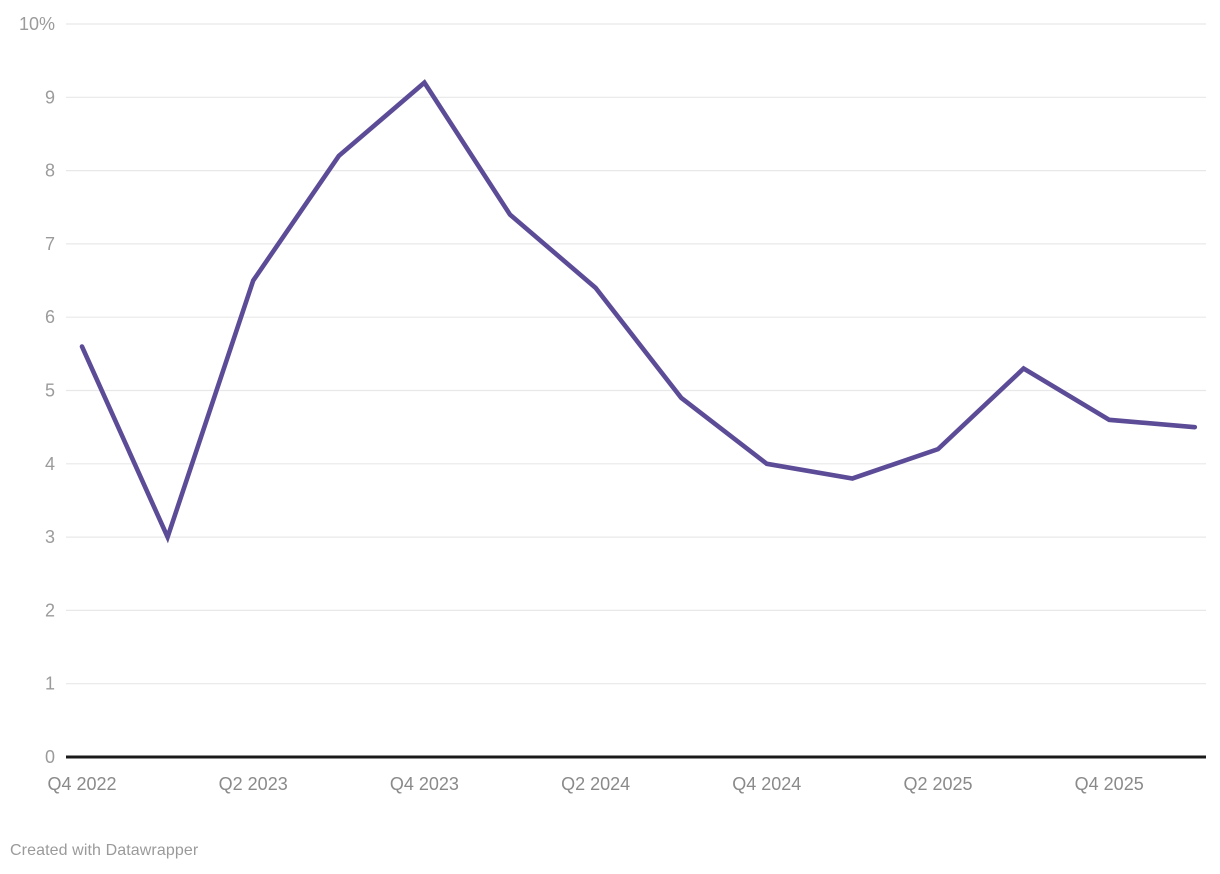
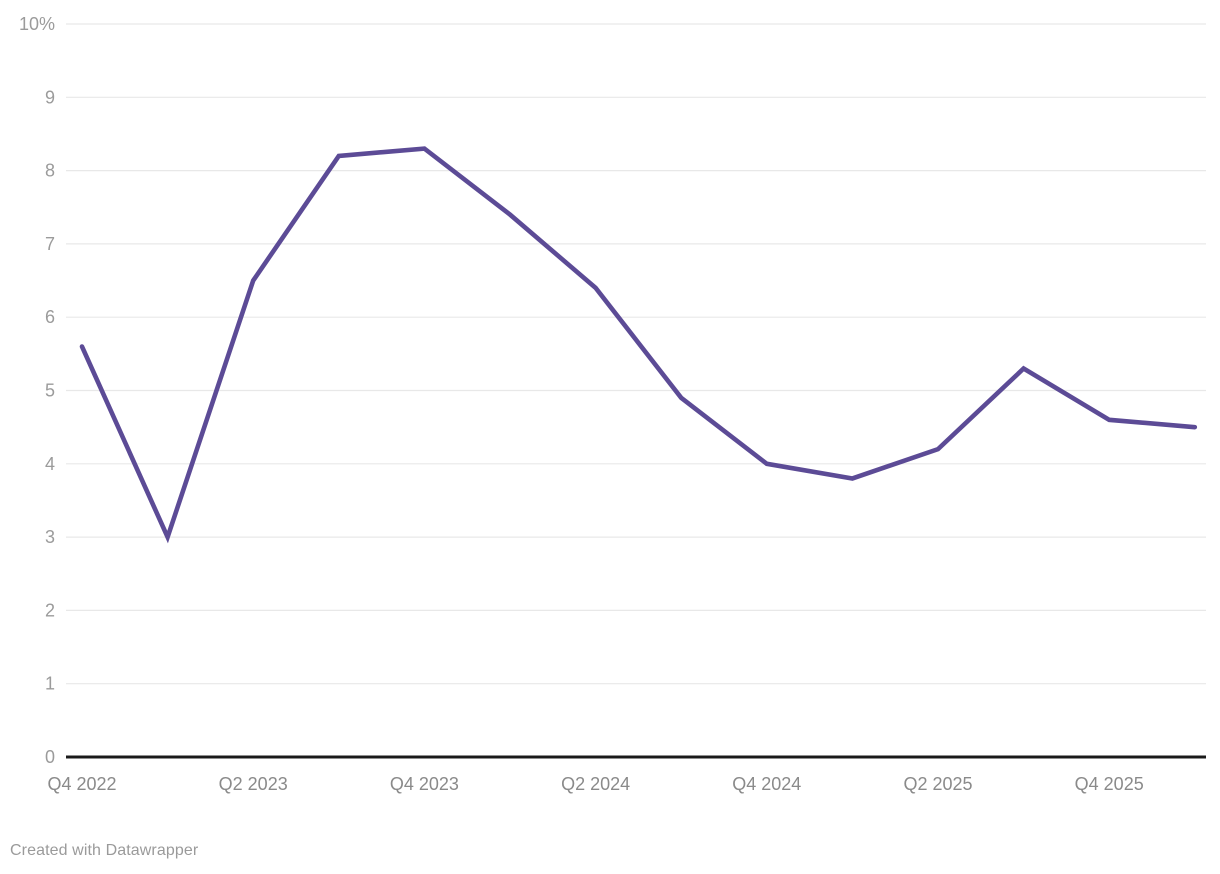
Q4 2023: 9.2% -> 8.3%
